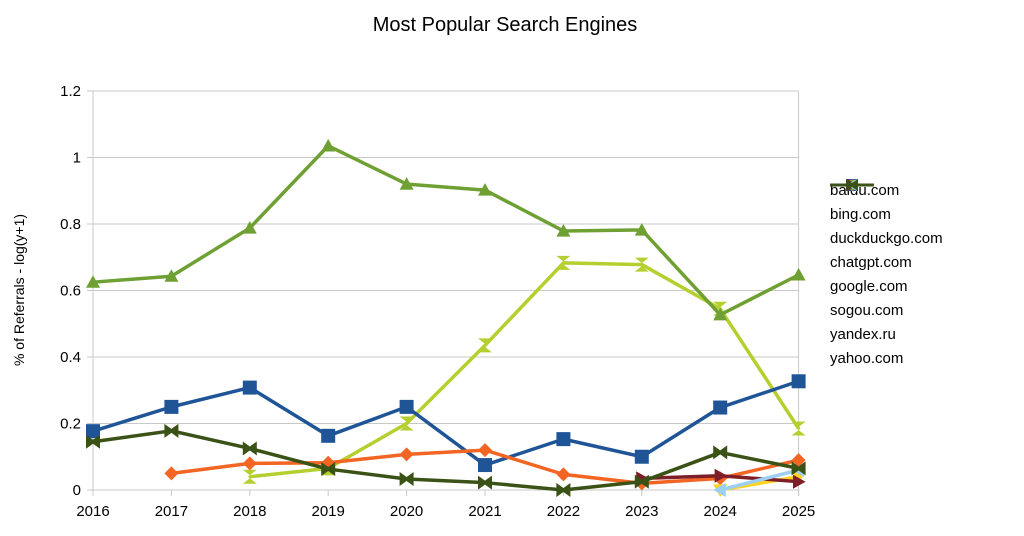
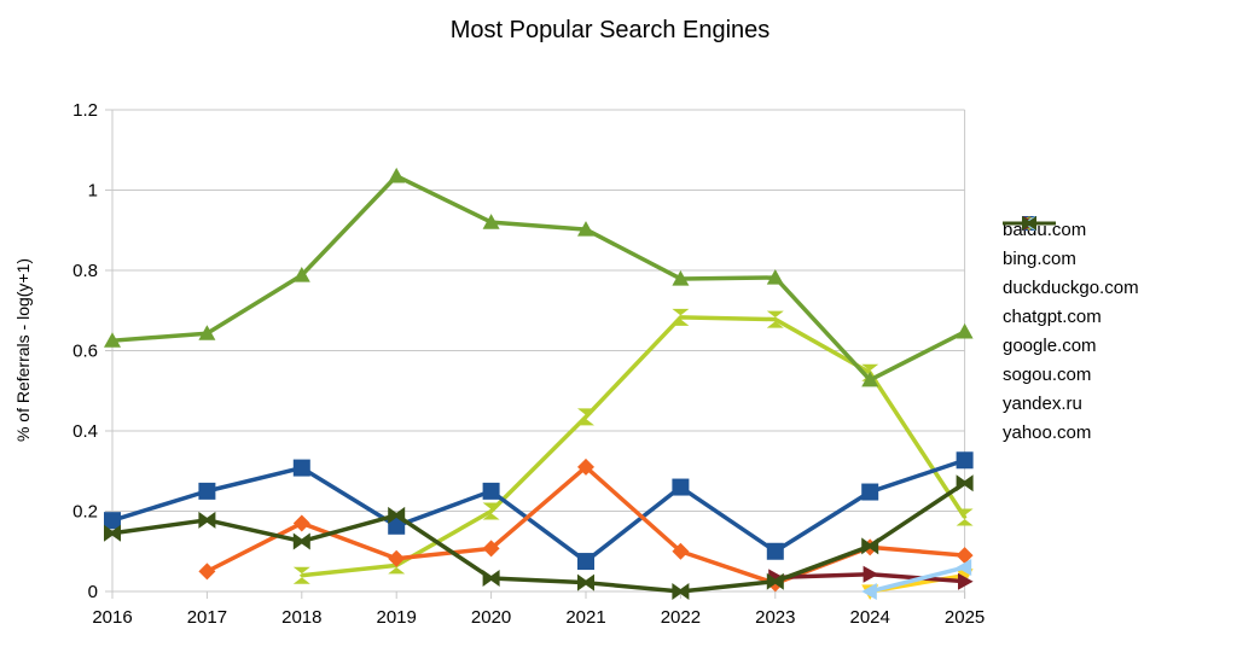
duckduckgo.com/2018: 0.08 -> 0.17
yahoo.com/2019: 0.06 -> 0.19
duckduckgo.com/2021: 0.12 -> 0.31
bing.com/2022: 0.15 -> 0.26
duckduckgo.com/2022: 0.05 -> 0.10
duckduckgo.com/2024: 0.04 -> 0.11
yahoo.com/2025: 0.07 -> 0.27
